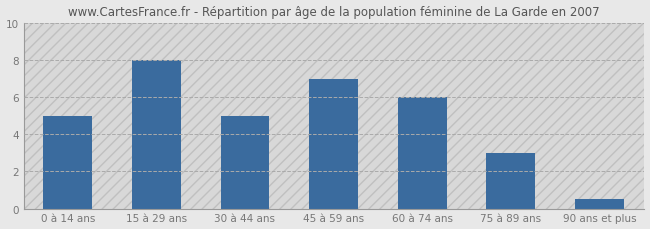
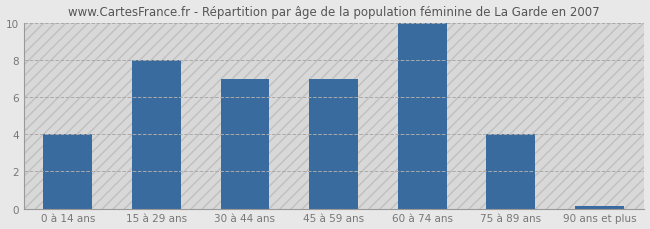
0 à 14 ans: 5.0 -> 4.0
30 à 44 ans: 5.0 -> 7.0
60 à 74 ans: 6.0 -> 10.0
75 à 89 ans: 3.0 -> 4.0
90 ans et plus: 0.5 -> 0.1
